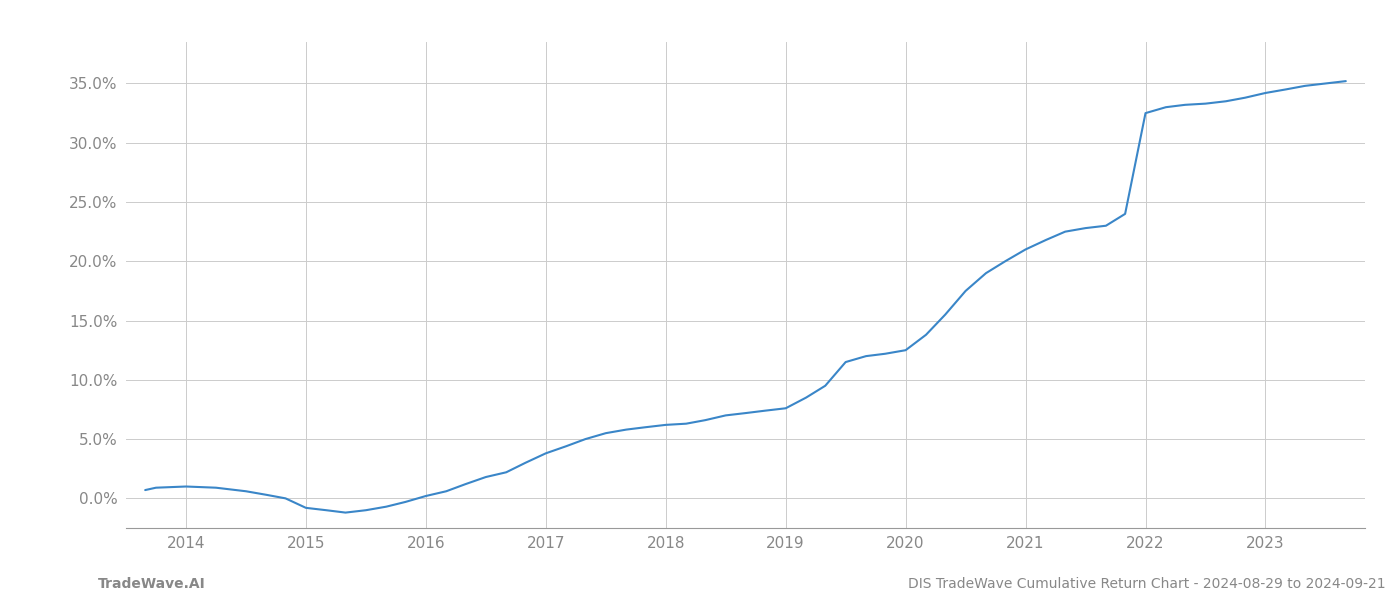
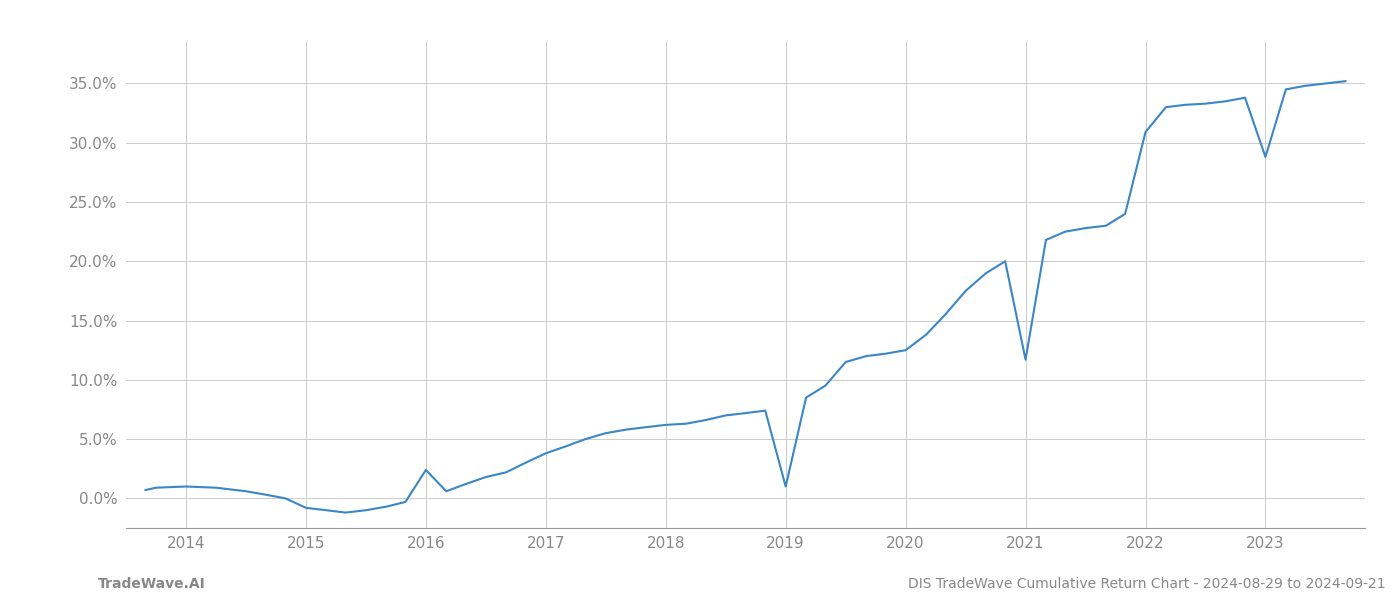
2016: 0.2% -> 2.4%
2019: 7.6% -> 1.0%
2021: 21.0% -> 11.7%
2022: 32.5% -> 30.9%
2023: 34.2% -> 28.8%
